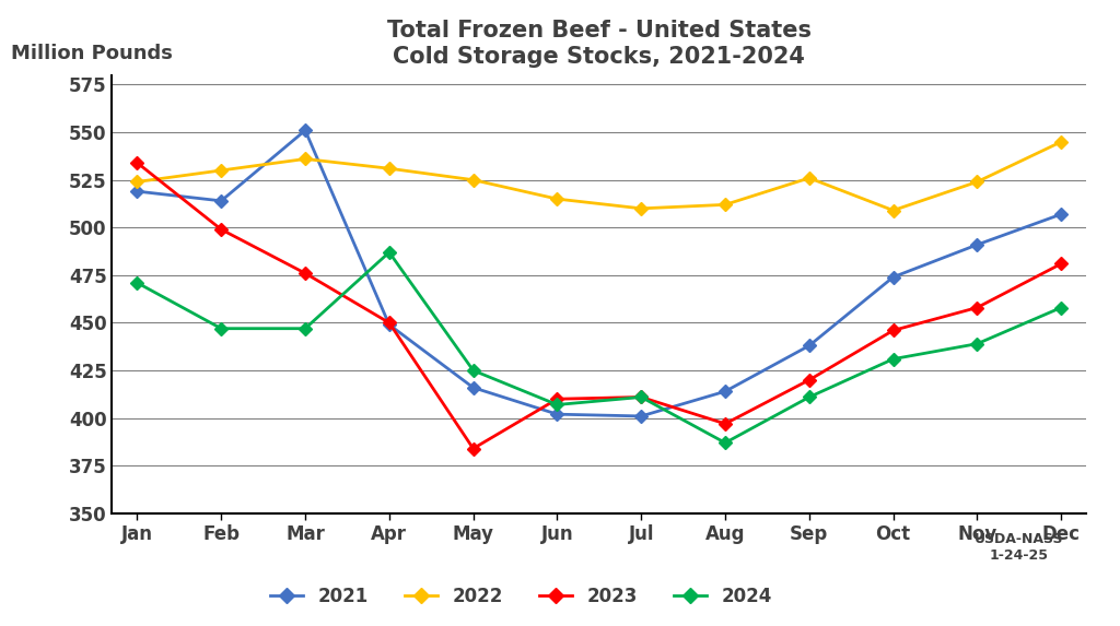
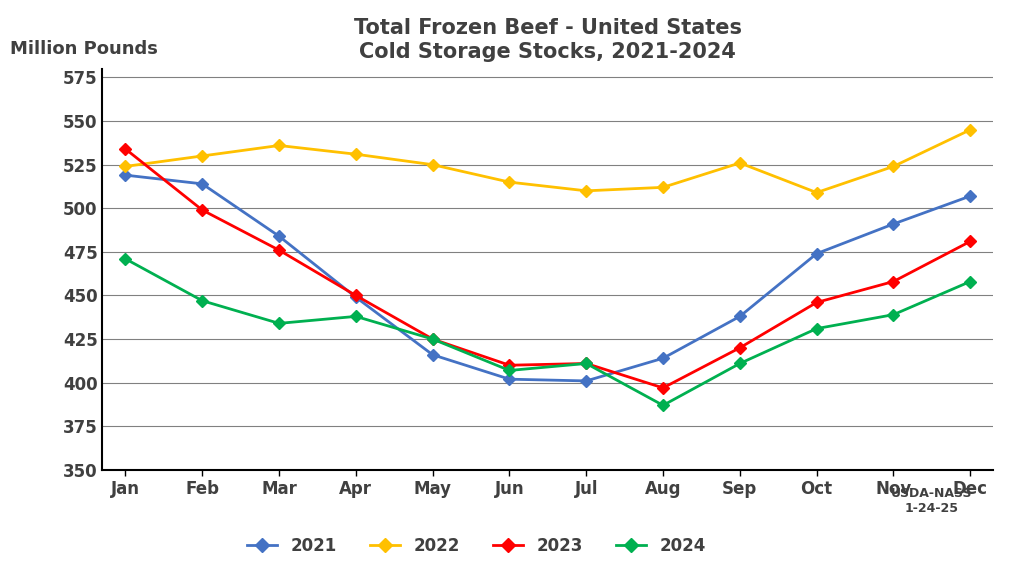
2021/Mar: 551 -> 484
2024/Mar: 447 -> 434
2024/Apr: 487 -> 438
2023/May: 384 -> 425
